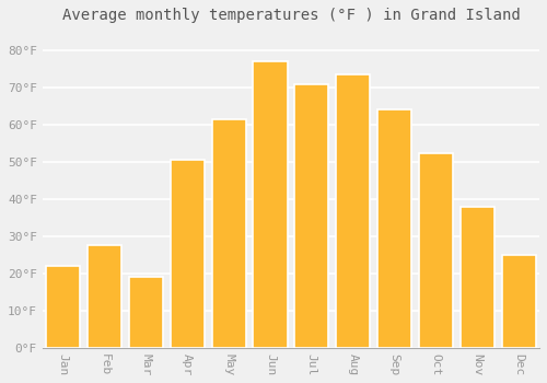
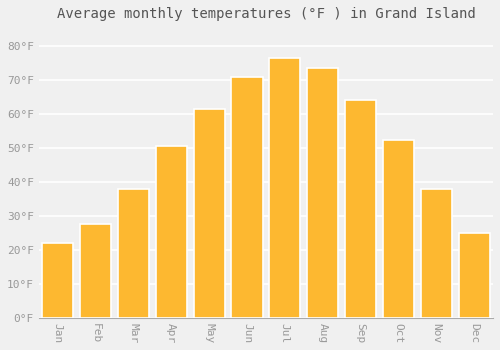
Mar: 19.0°F -> 38.0°F
Jun: 77.0°F -> 71.0°F
Jul: 71.0°F -> 76.5°F
